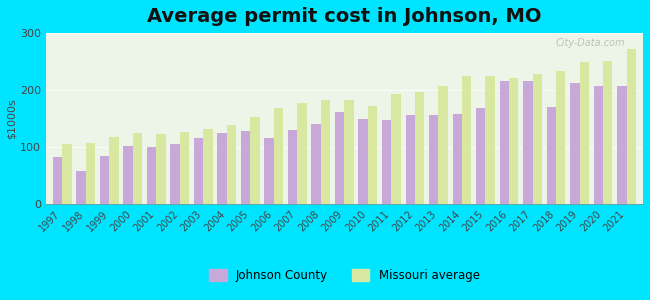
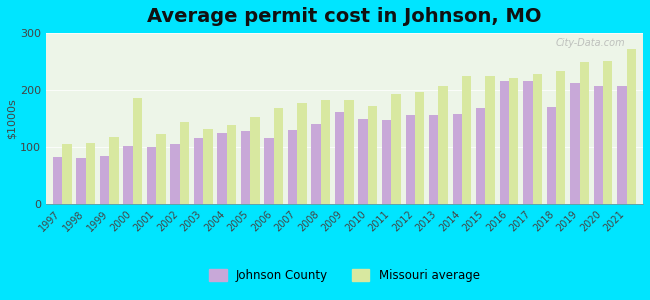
Johnson County/1998: 58 -> 80
Missouri average/2000: 124 -> 186
Missouri average/2002: 127 -> 144
